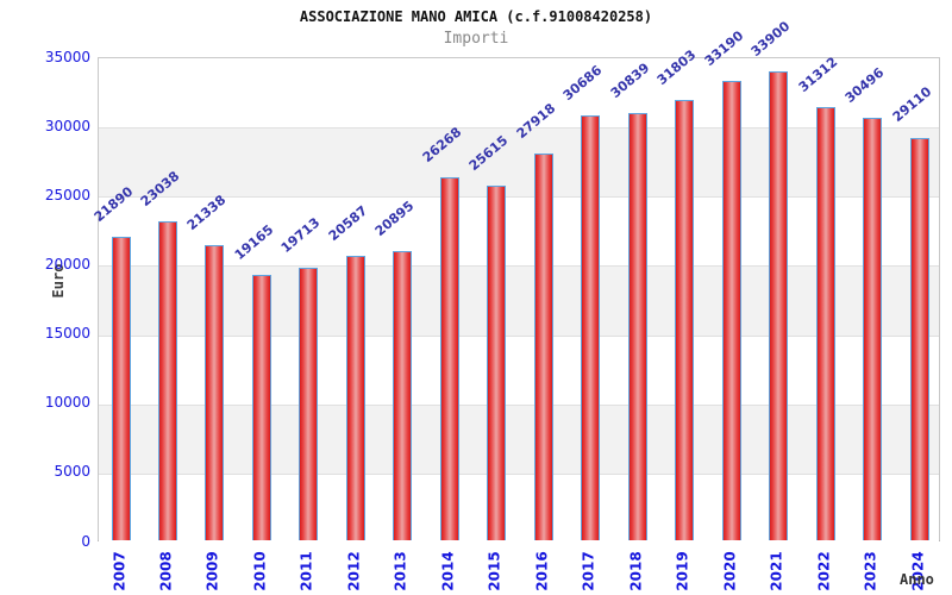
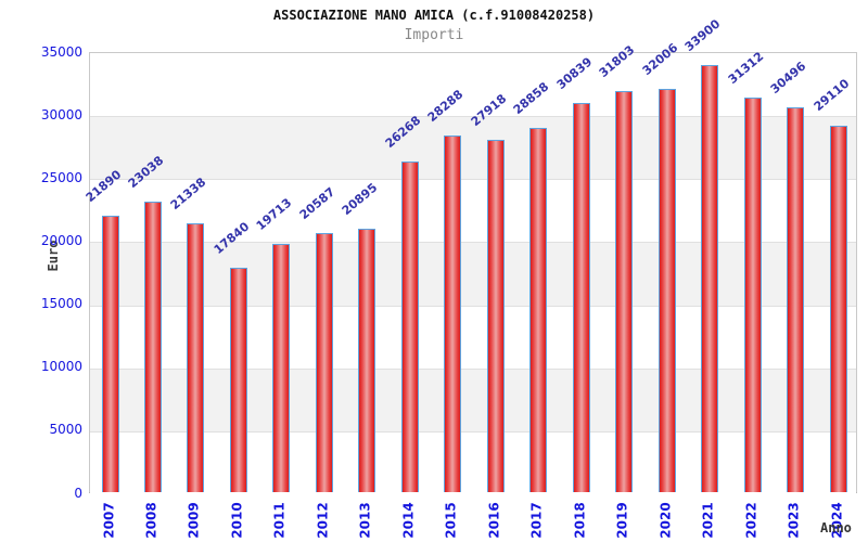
2010: 19165 -> 17840
2015: 25615 -> 28288
2017: 30686 -> 28858
2020: 33190 -> 32006
